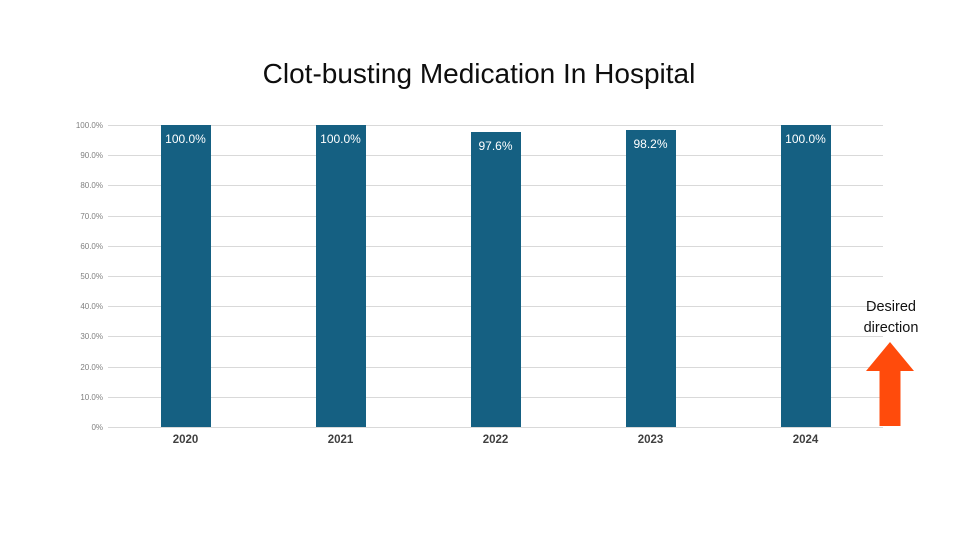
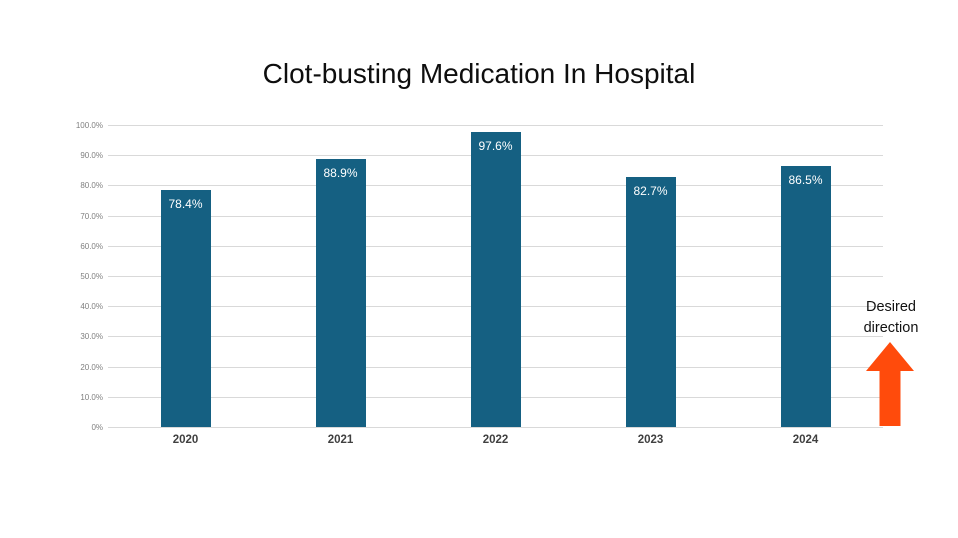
2020: 100.0% -> 78.4%
2021: 100.0% -> 88.9%
2023: 98.2% -> 82.7%
2024: 100.0% -> 86.5%
